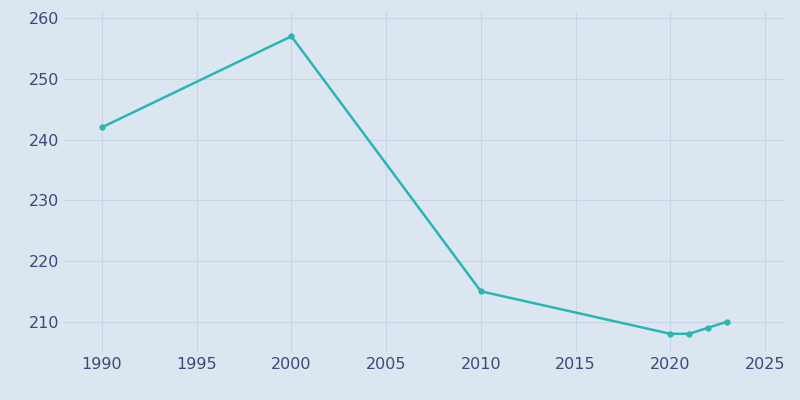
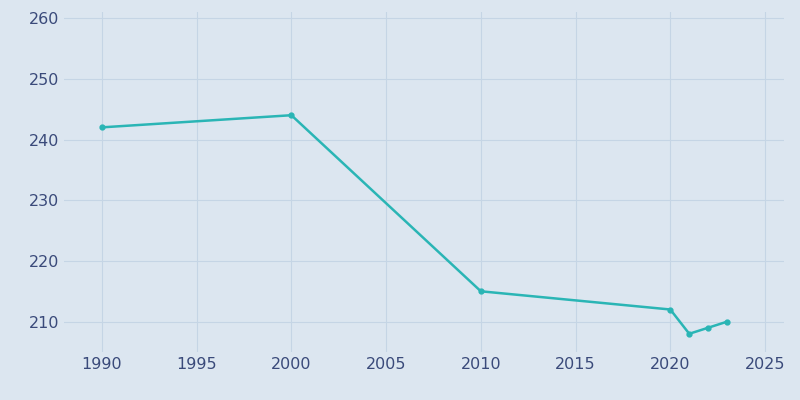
2000: 257 -> 244
2020: 208 -> 212
